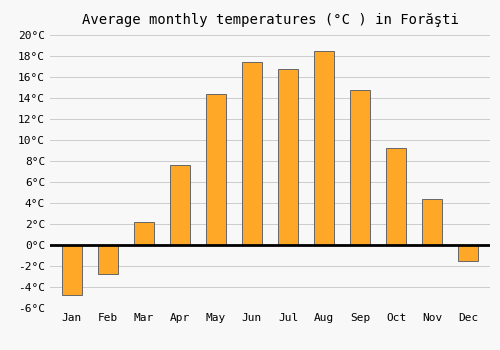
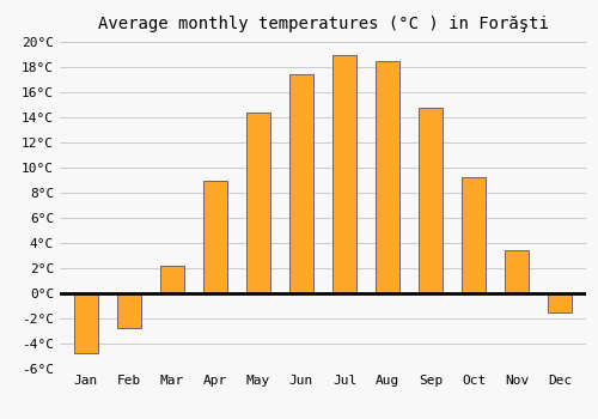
Apr: 7.6°C -> 9.0°C
Jul: 16.8°C -> 19.0°C
Nov: 4.4°C -> 3.4°C
